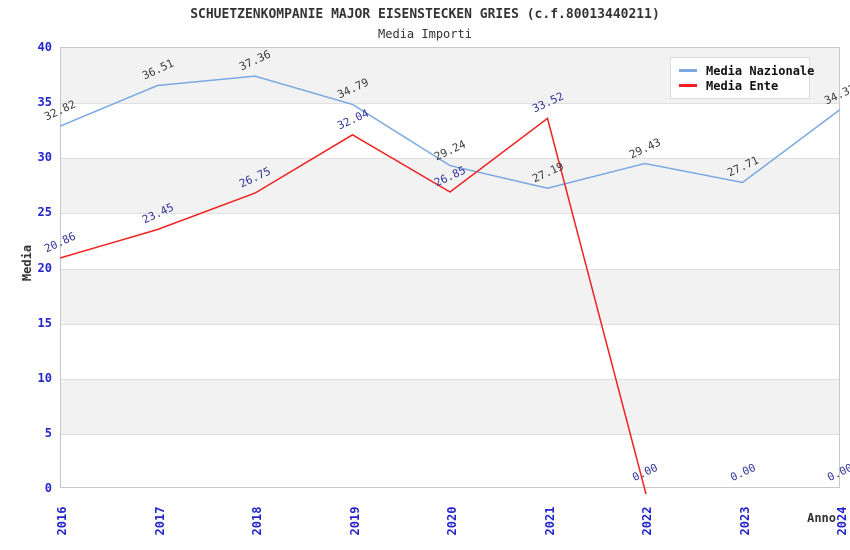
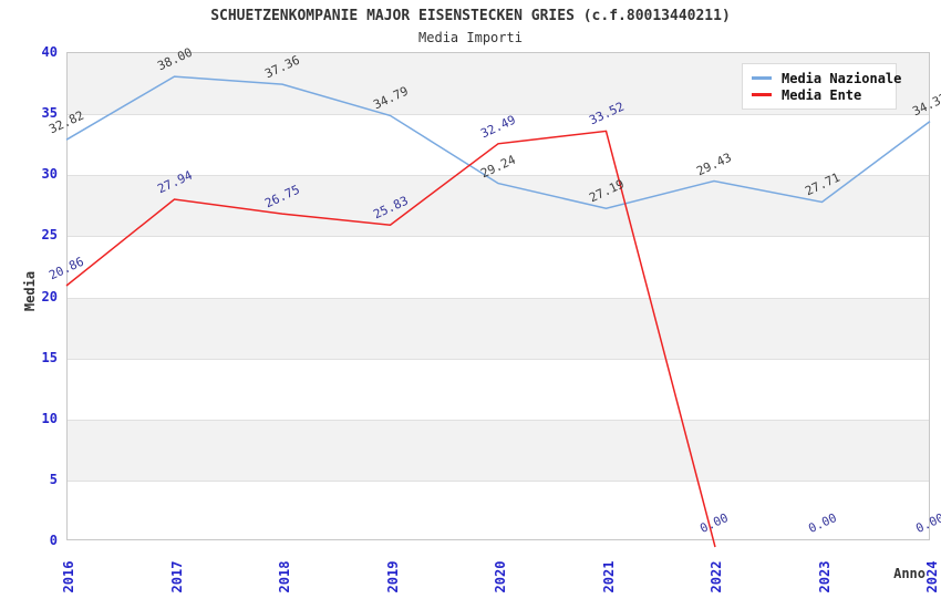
Media Nazionale/2017: 36.51 -> 38.00
Media Ente/2017: 23.45 -> 27.94
Media Ente/2019: 32.04 -> 25.83
Media Ente/2020: 26.85 -> 32.49
